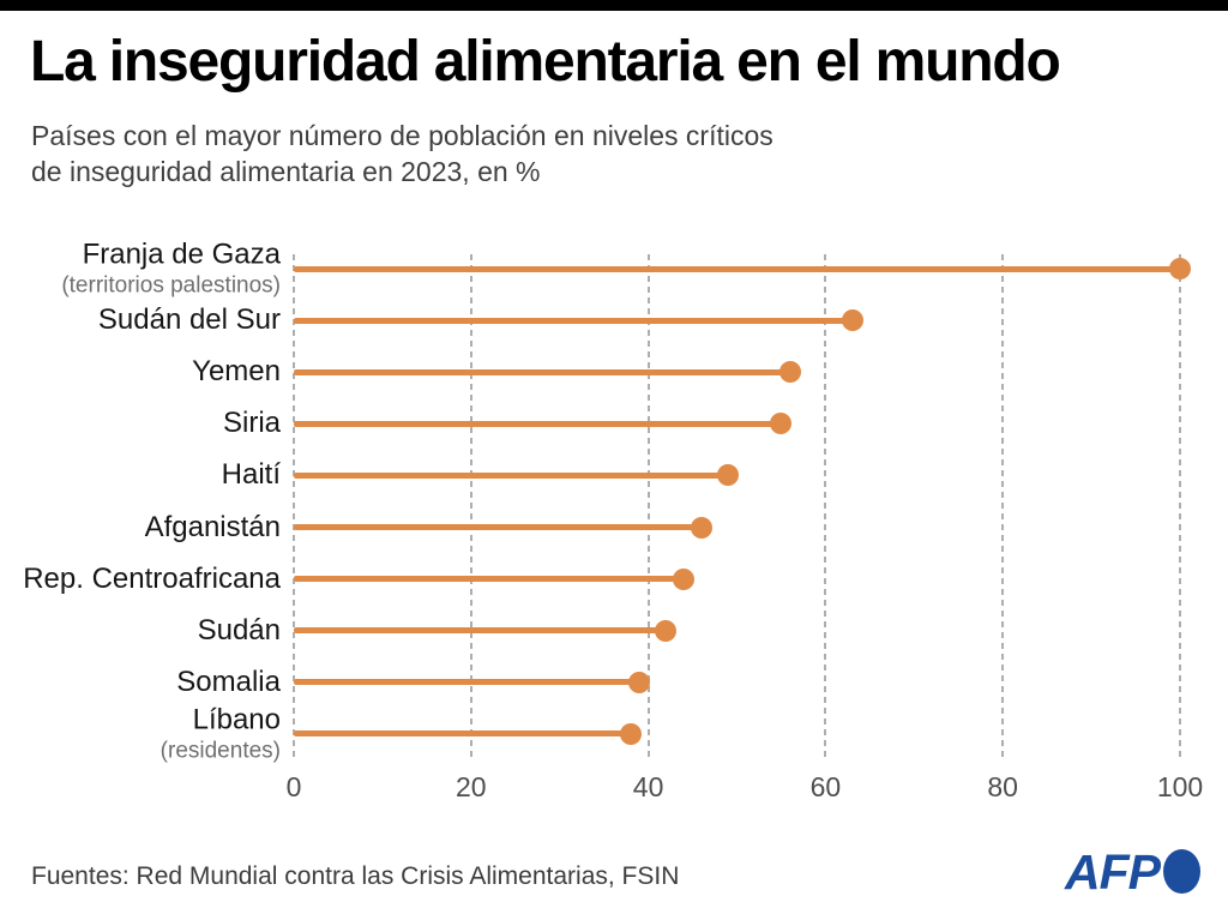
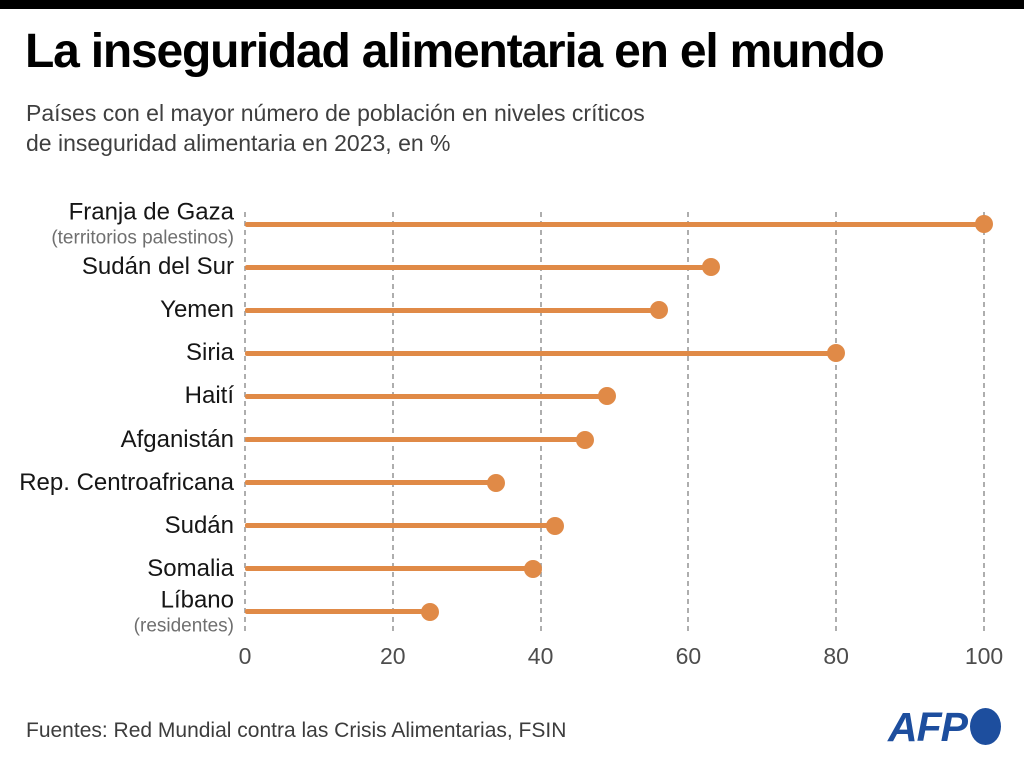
Siria: 55 -> 80
Rep. Centroafricana: 44 -> 34
Líbano: 38 -> 25
